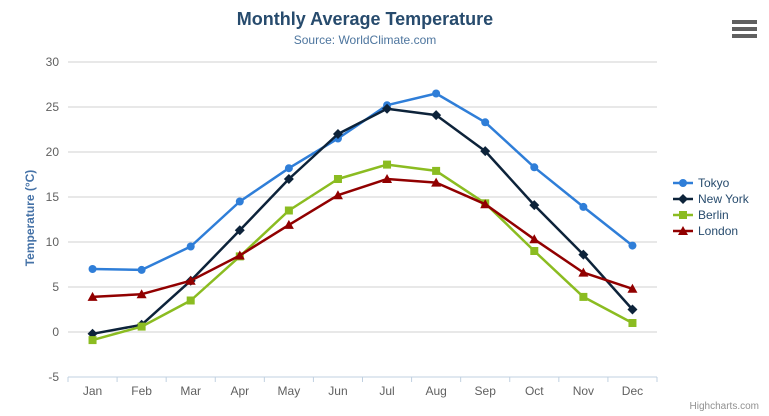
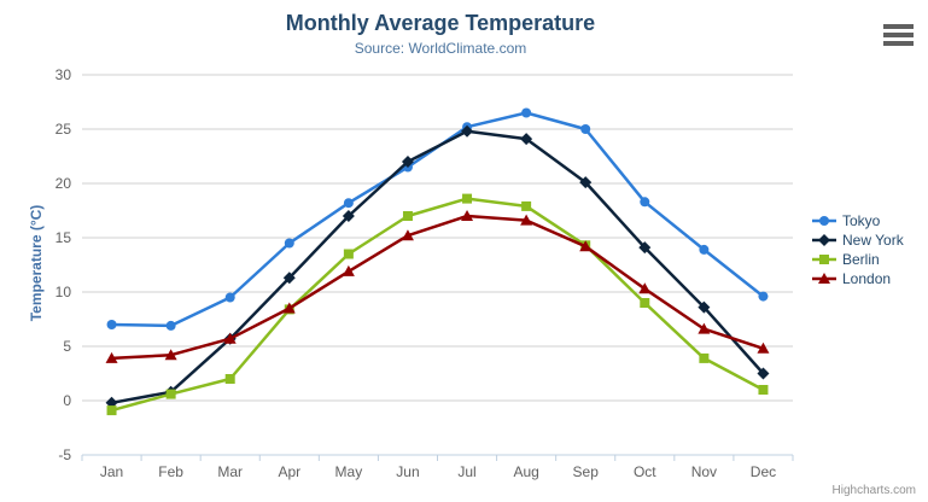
Berlin/Mar: 4 -> 2
Tokyo/Sep: 23 -> 25
